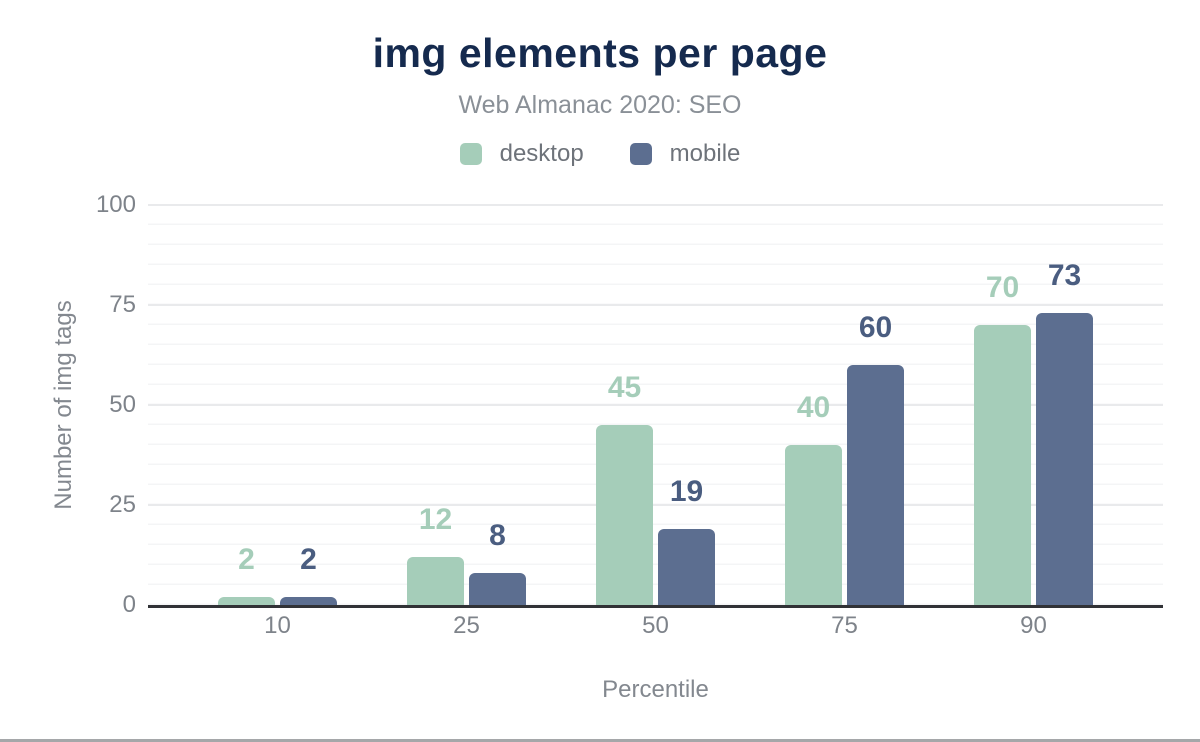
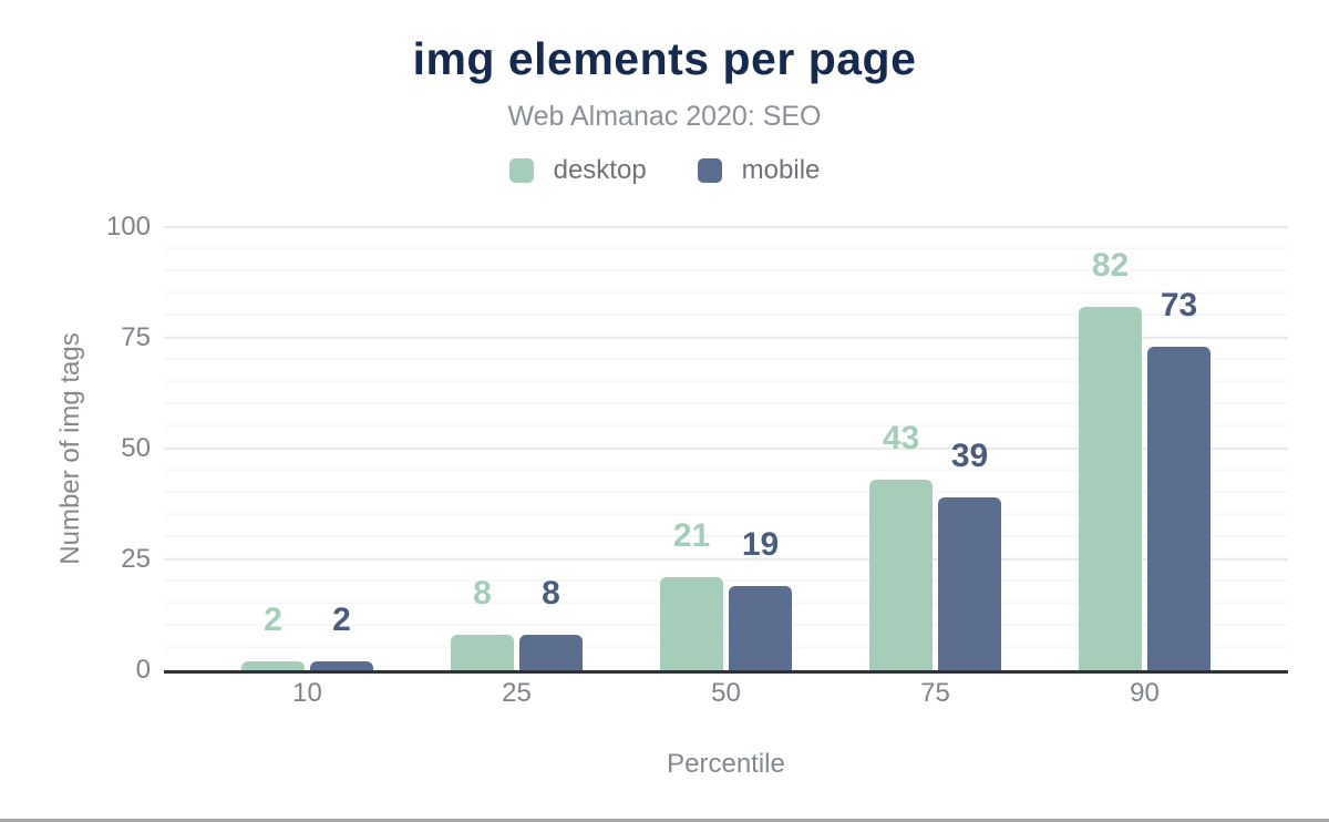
desktop/25: 12 -> 8
desktop/50: 45 -> 21
desktop/75: 40 -> 43
mobile/75: 60 -> 39
desktop/90: 70 -> 82
